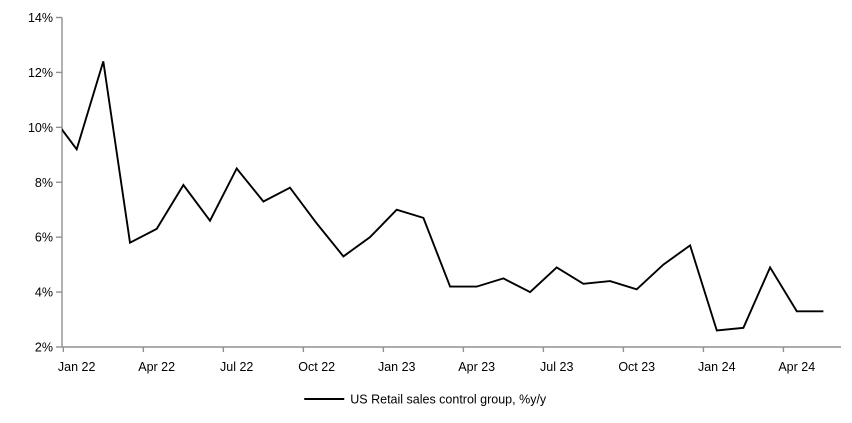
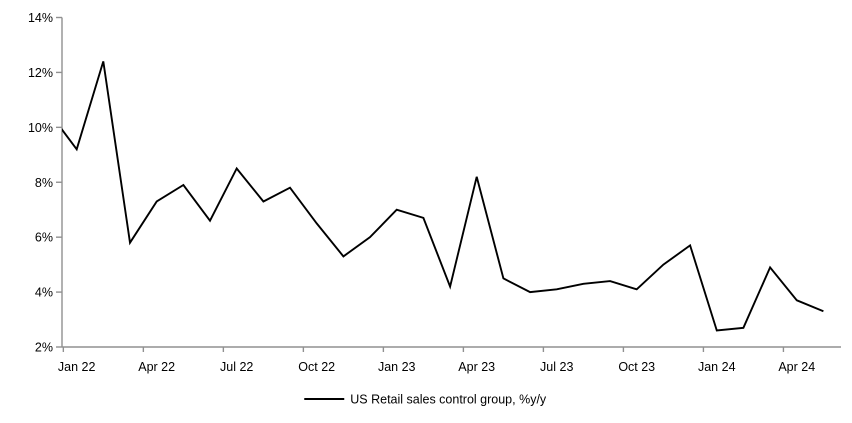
Apr 22: 6.3% -> 7.3%
Apr 23: 4.2% -> 8.2%
Jul 23: 4.9% -> 4.1%
Apr 24: 3.3% -> 3.7%
